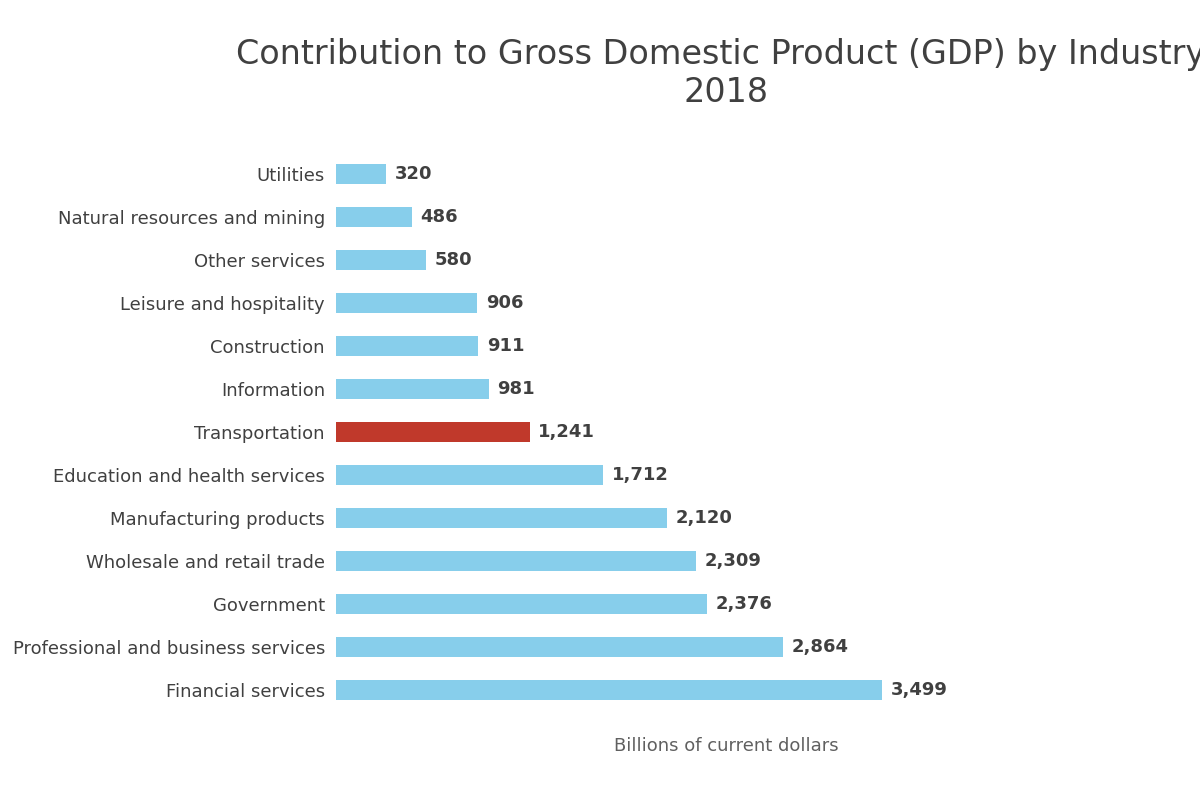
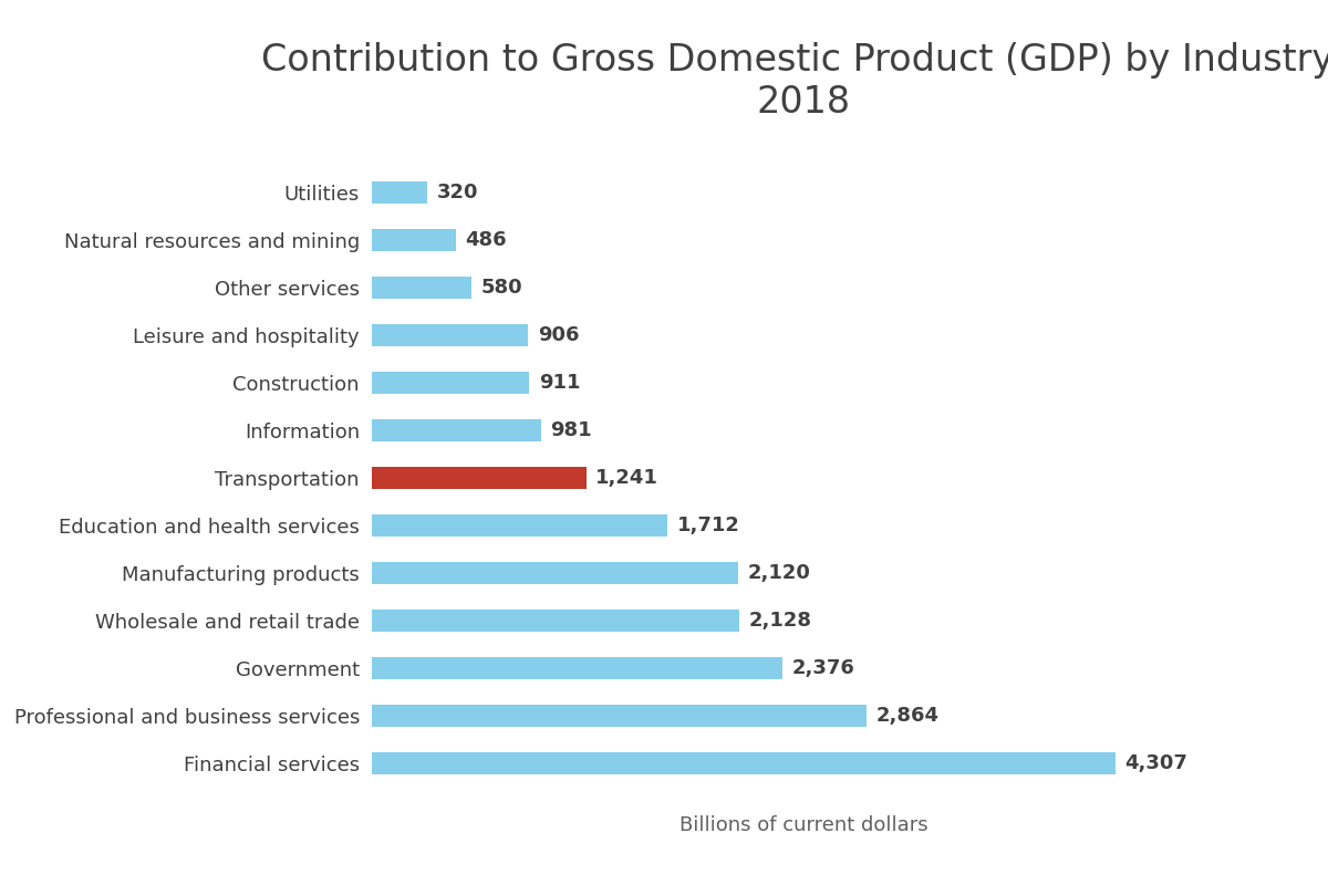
Wholesale and retail trade: 2,309 -> 2,128
Financial services: 3,499 -> 4,307
